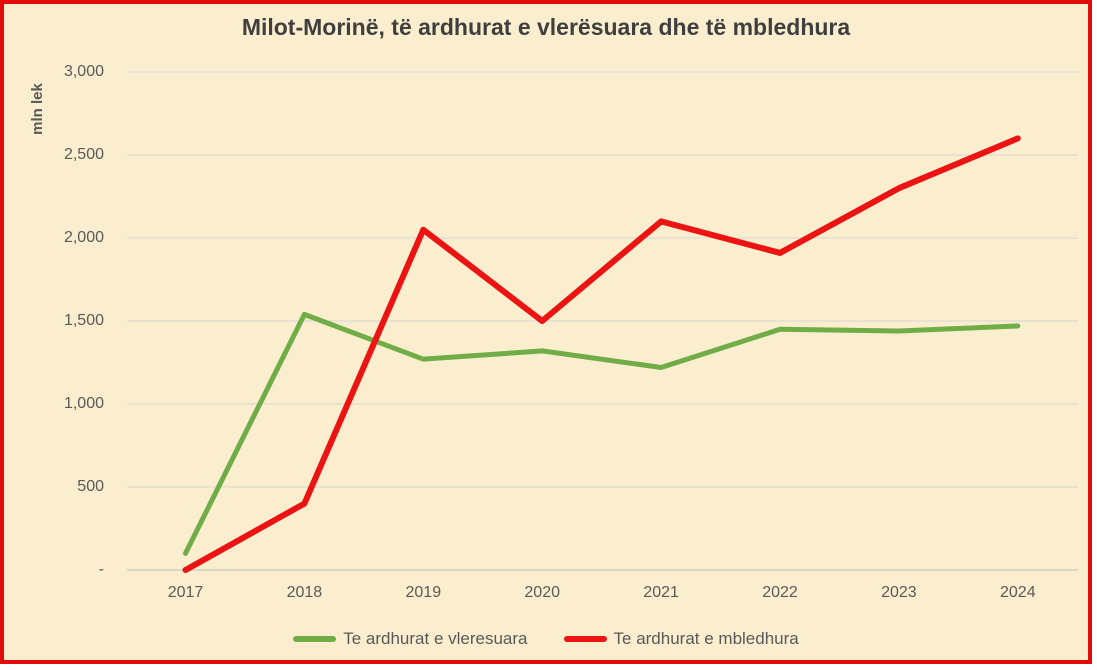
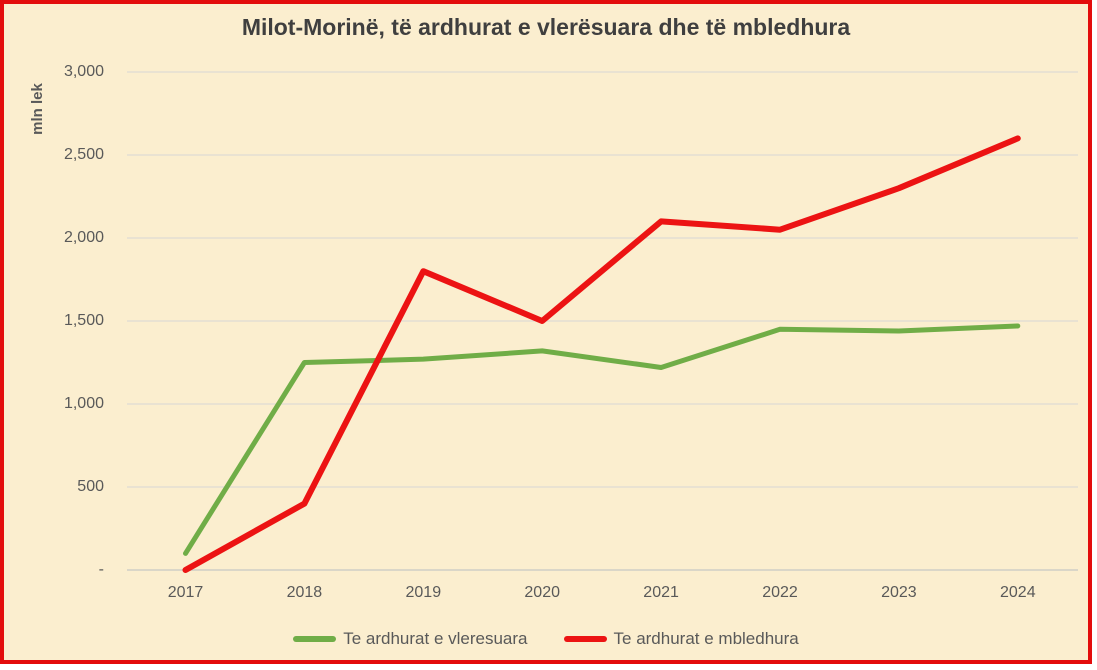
Te ardhurat e vleresuara/2018: 1540 -> 1250
Te ardhurat e mbledhura/2019: 2050 -> 1800
Te ardhurat e mbledhura/2022: 1910 -> 2050
